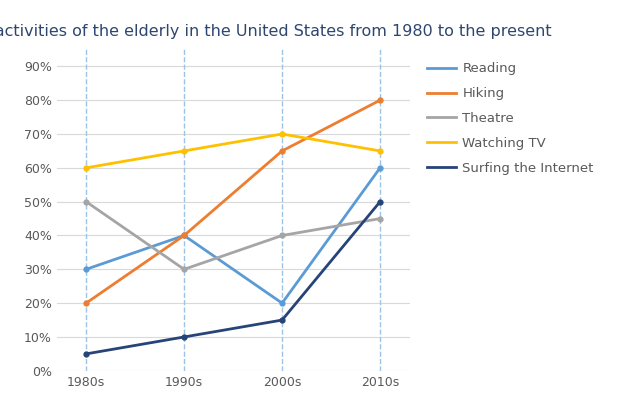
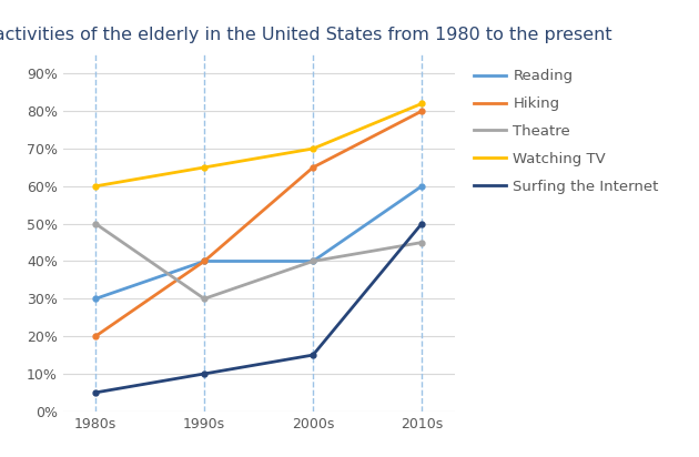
Reading/2000s: 20% -> 40%
Watching TV/2010s: 65% -> 82%
